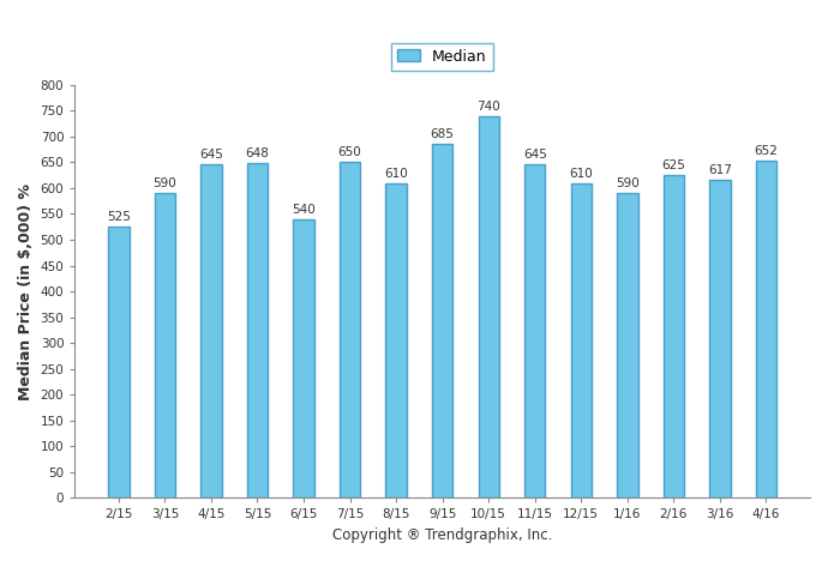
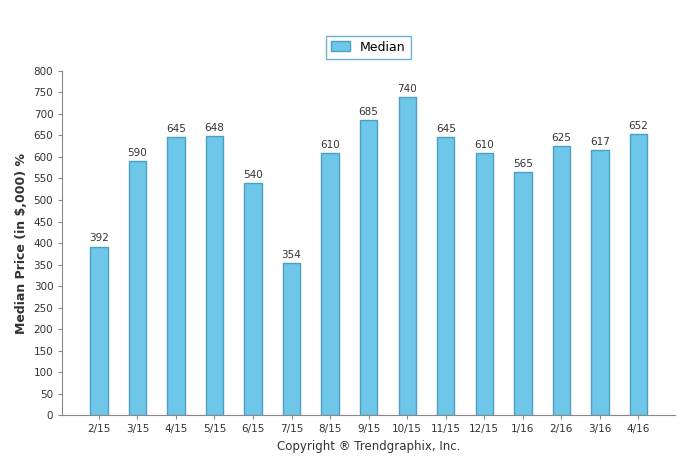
2/15: 525 -> 392
7/15: 650 -> 354
1/16: 590 -> 565
